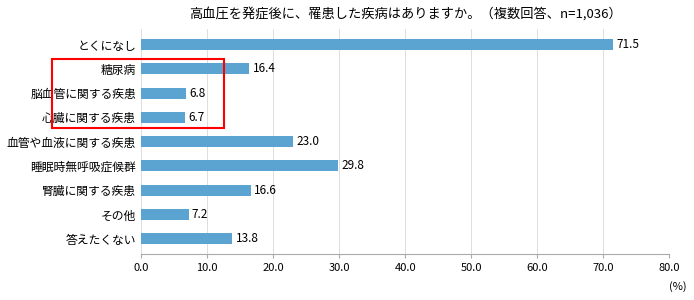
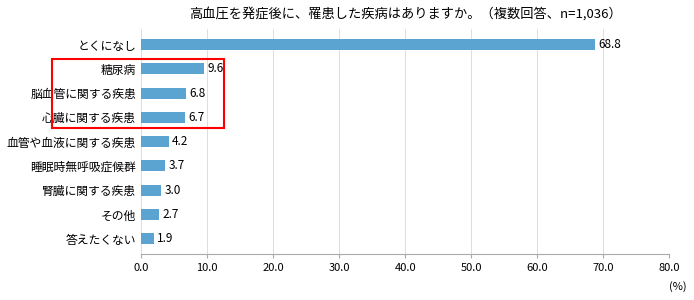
とくになし: 71.5 -> 68.8
糖尿病: 16.4 -> 9.6
血管や血液に関する疾患: 23.0 -> 4.2
睡眠時無呼吸症候群: 29.8 -> 3.7
腎臓に関する疾患: 16.6 -> 3.0
その他: 7.2 -> 2.7
答えたくない: 13.8 -> 1.9
